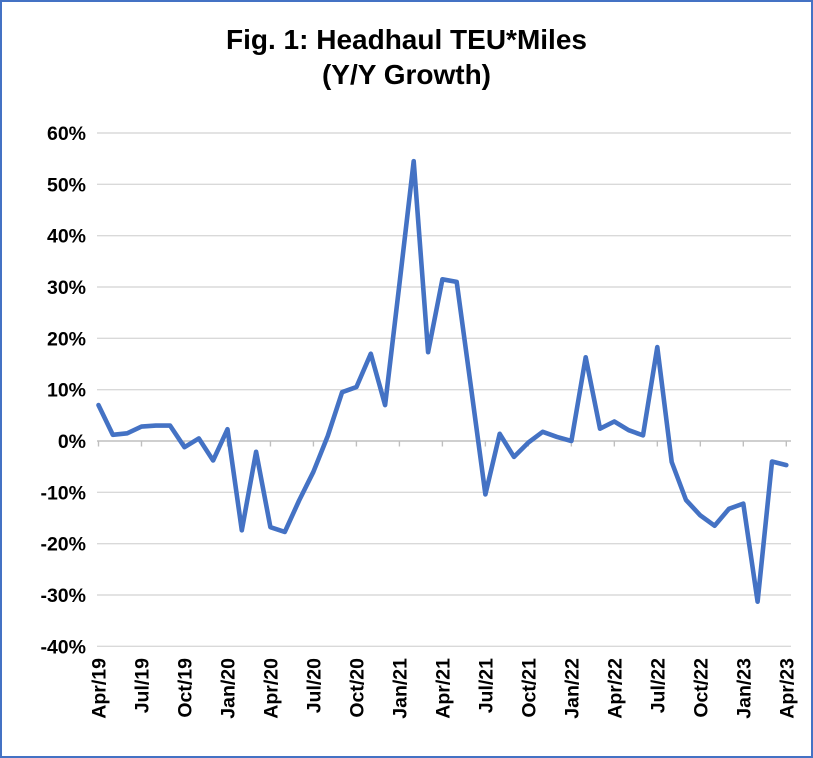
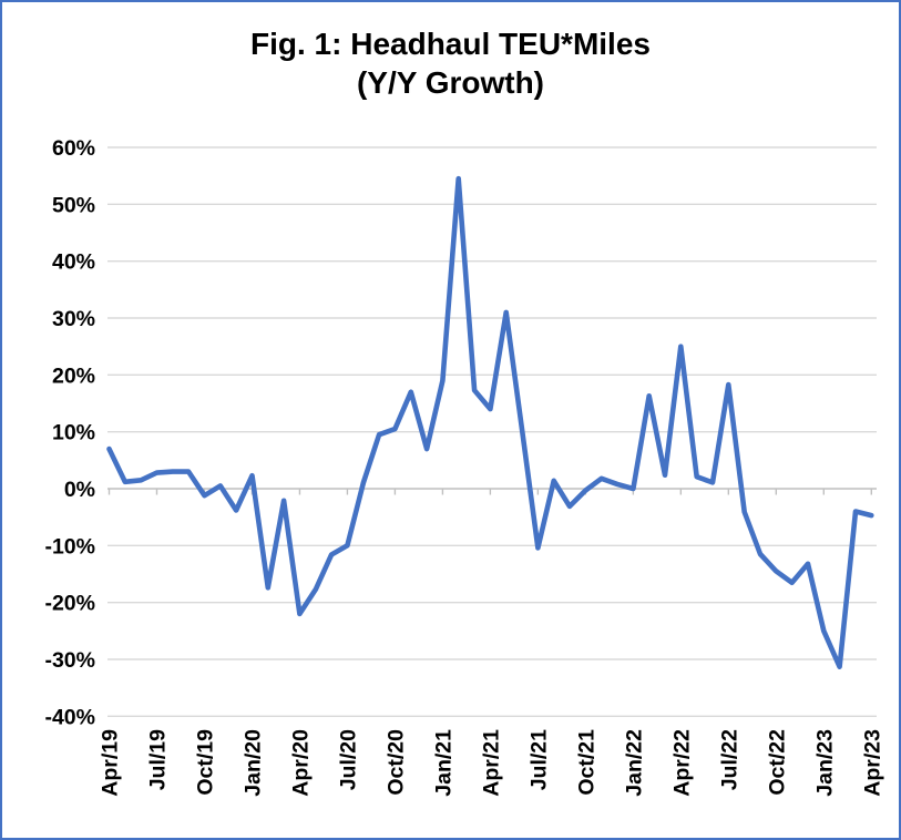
Apr/20: -17% -> -22%
Jul/20: -6% -> -10%
Jan/21: 30% -> 19%
Apr/21: 32% -> 14%
Apr/22: 4% -> 25%
Jan/23: -12% -> -25%
